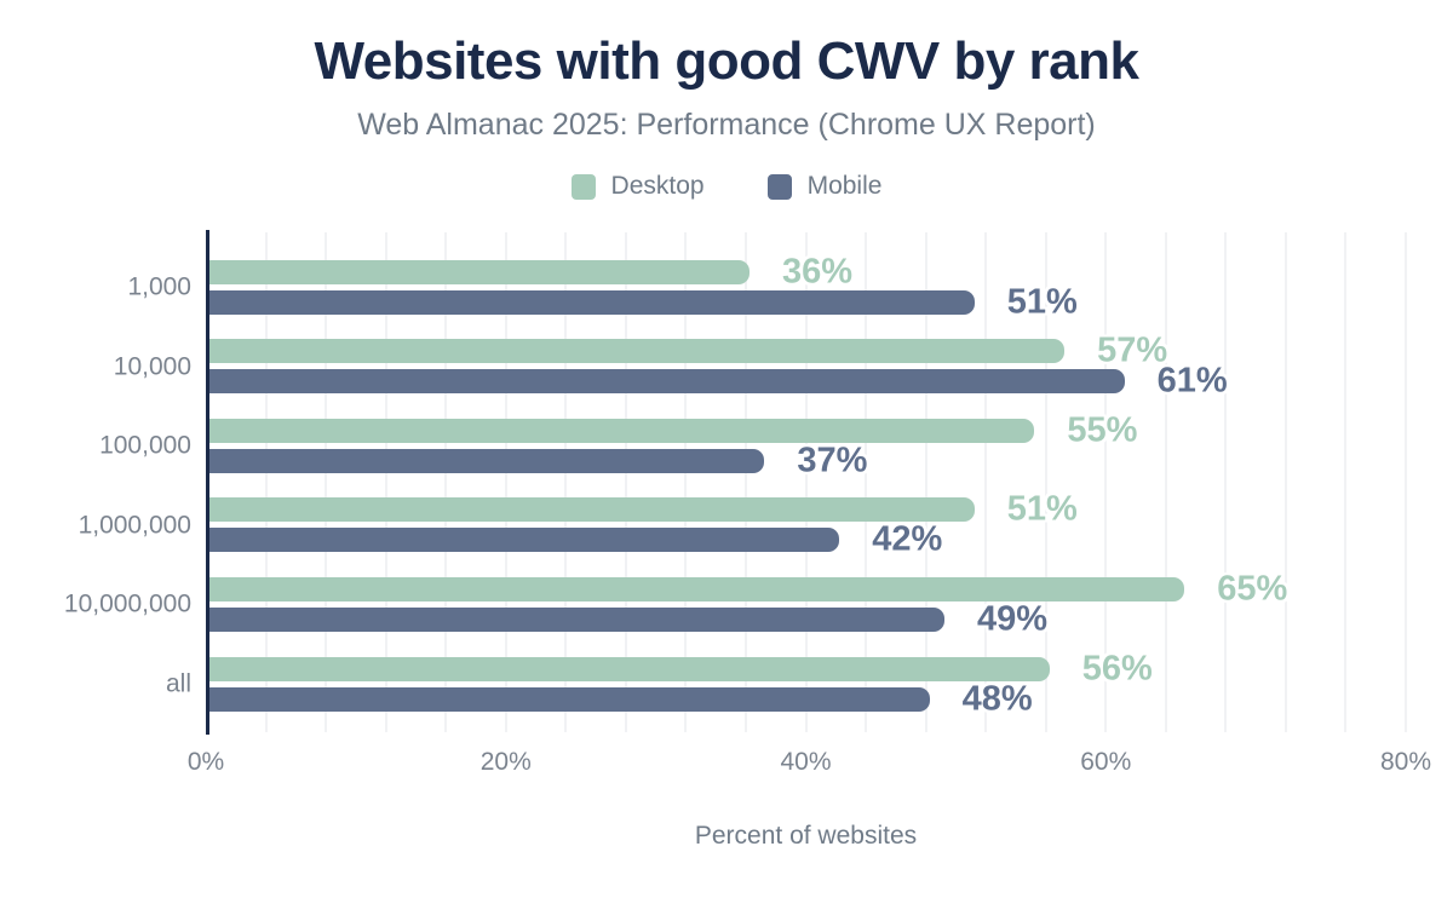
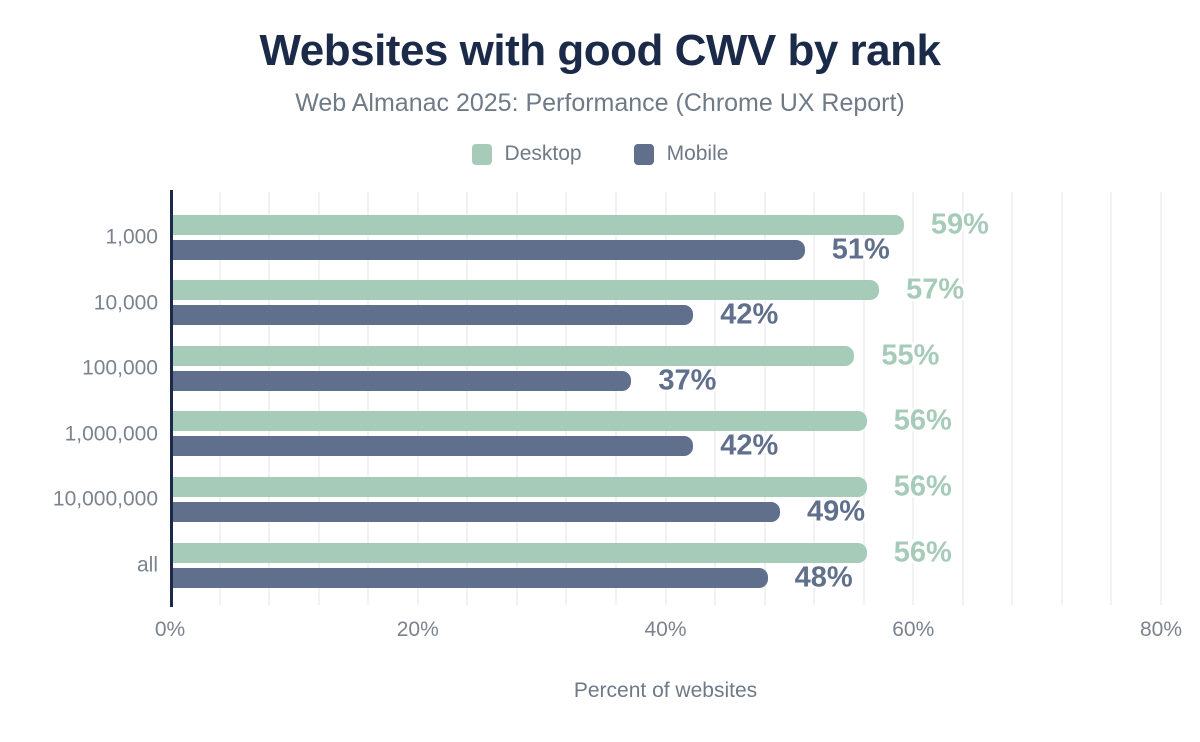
Desktop/1,000: 36% -> 59%
Mobile/10,000: 61% -> 42%
Desktop/1,000,000: 51% -> 56%
Desktop/10,000,000: 65% -> 56%
